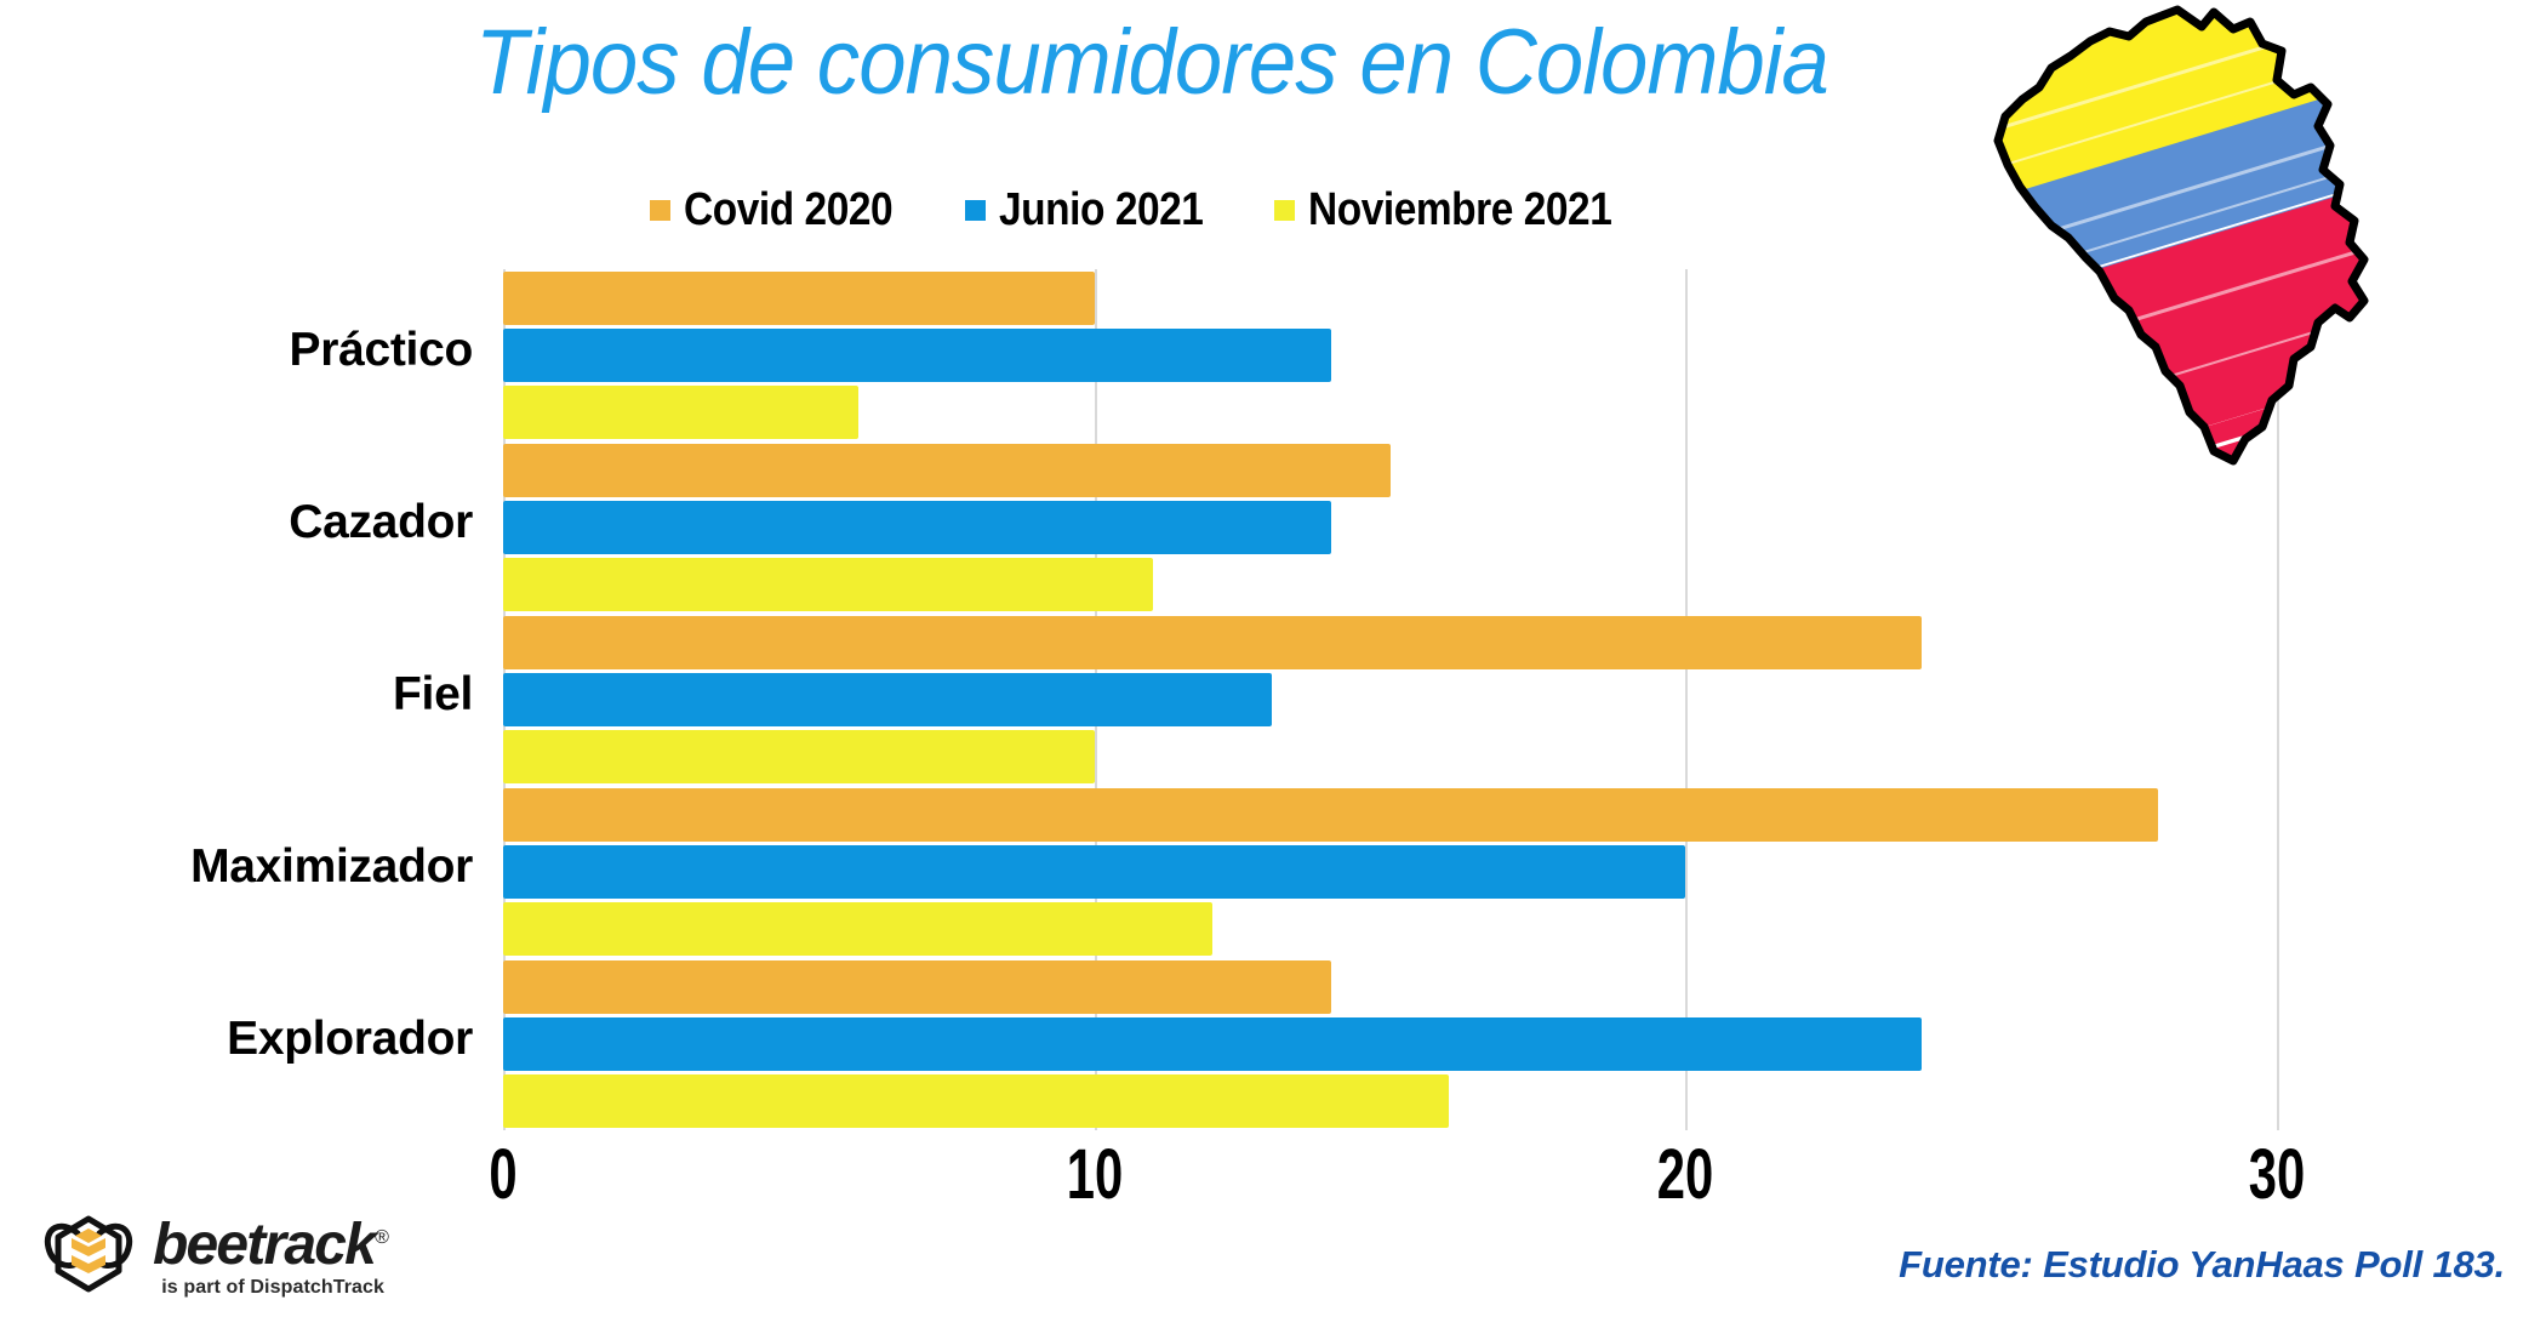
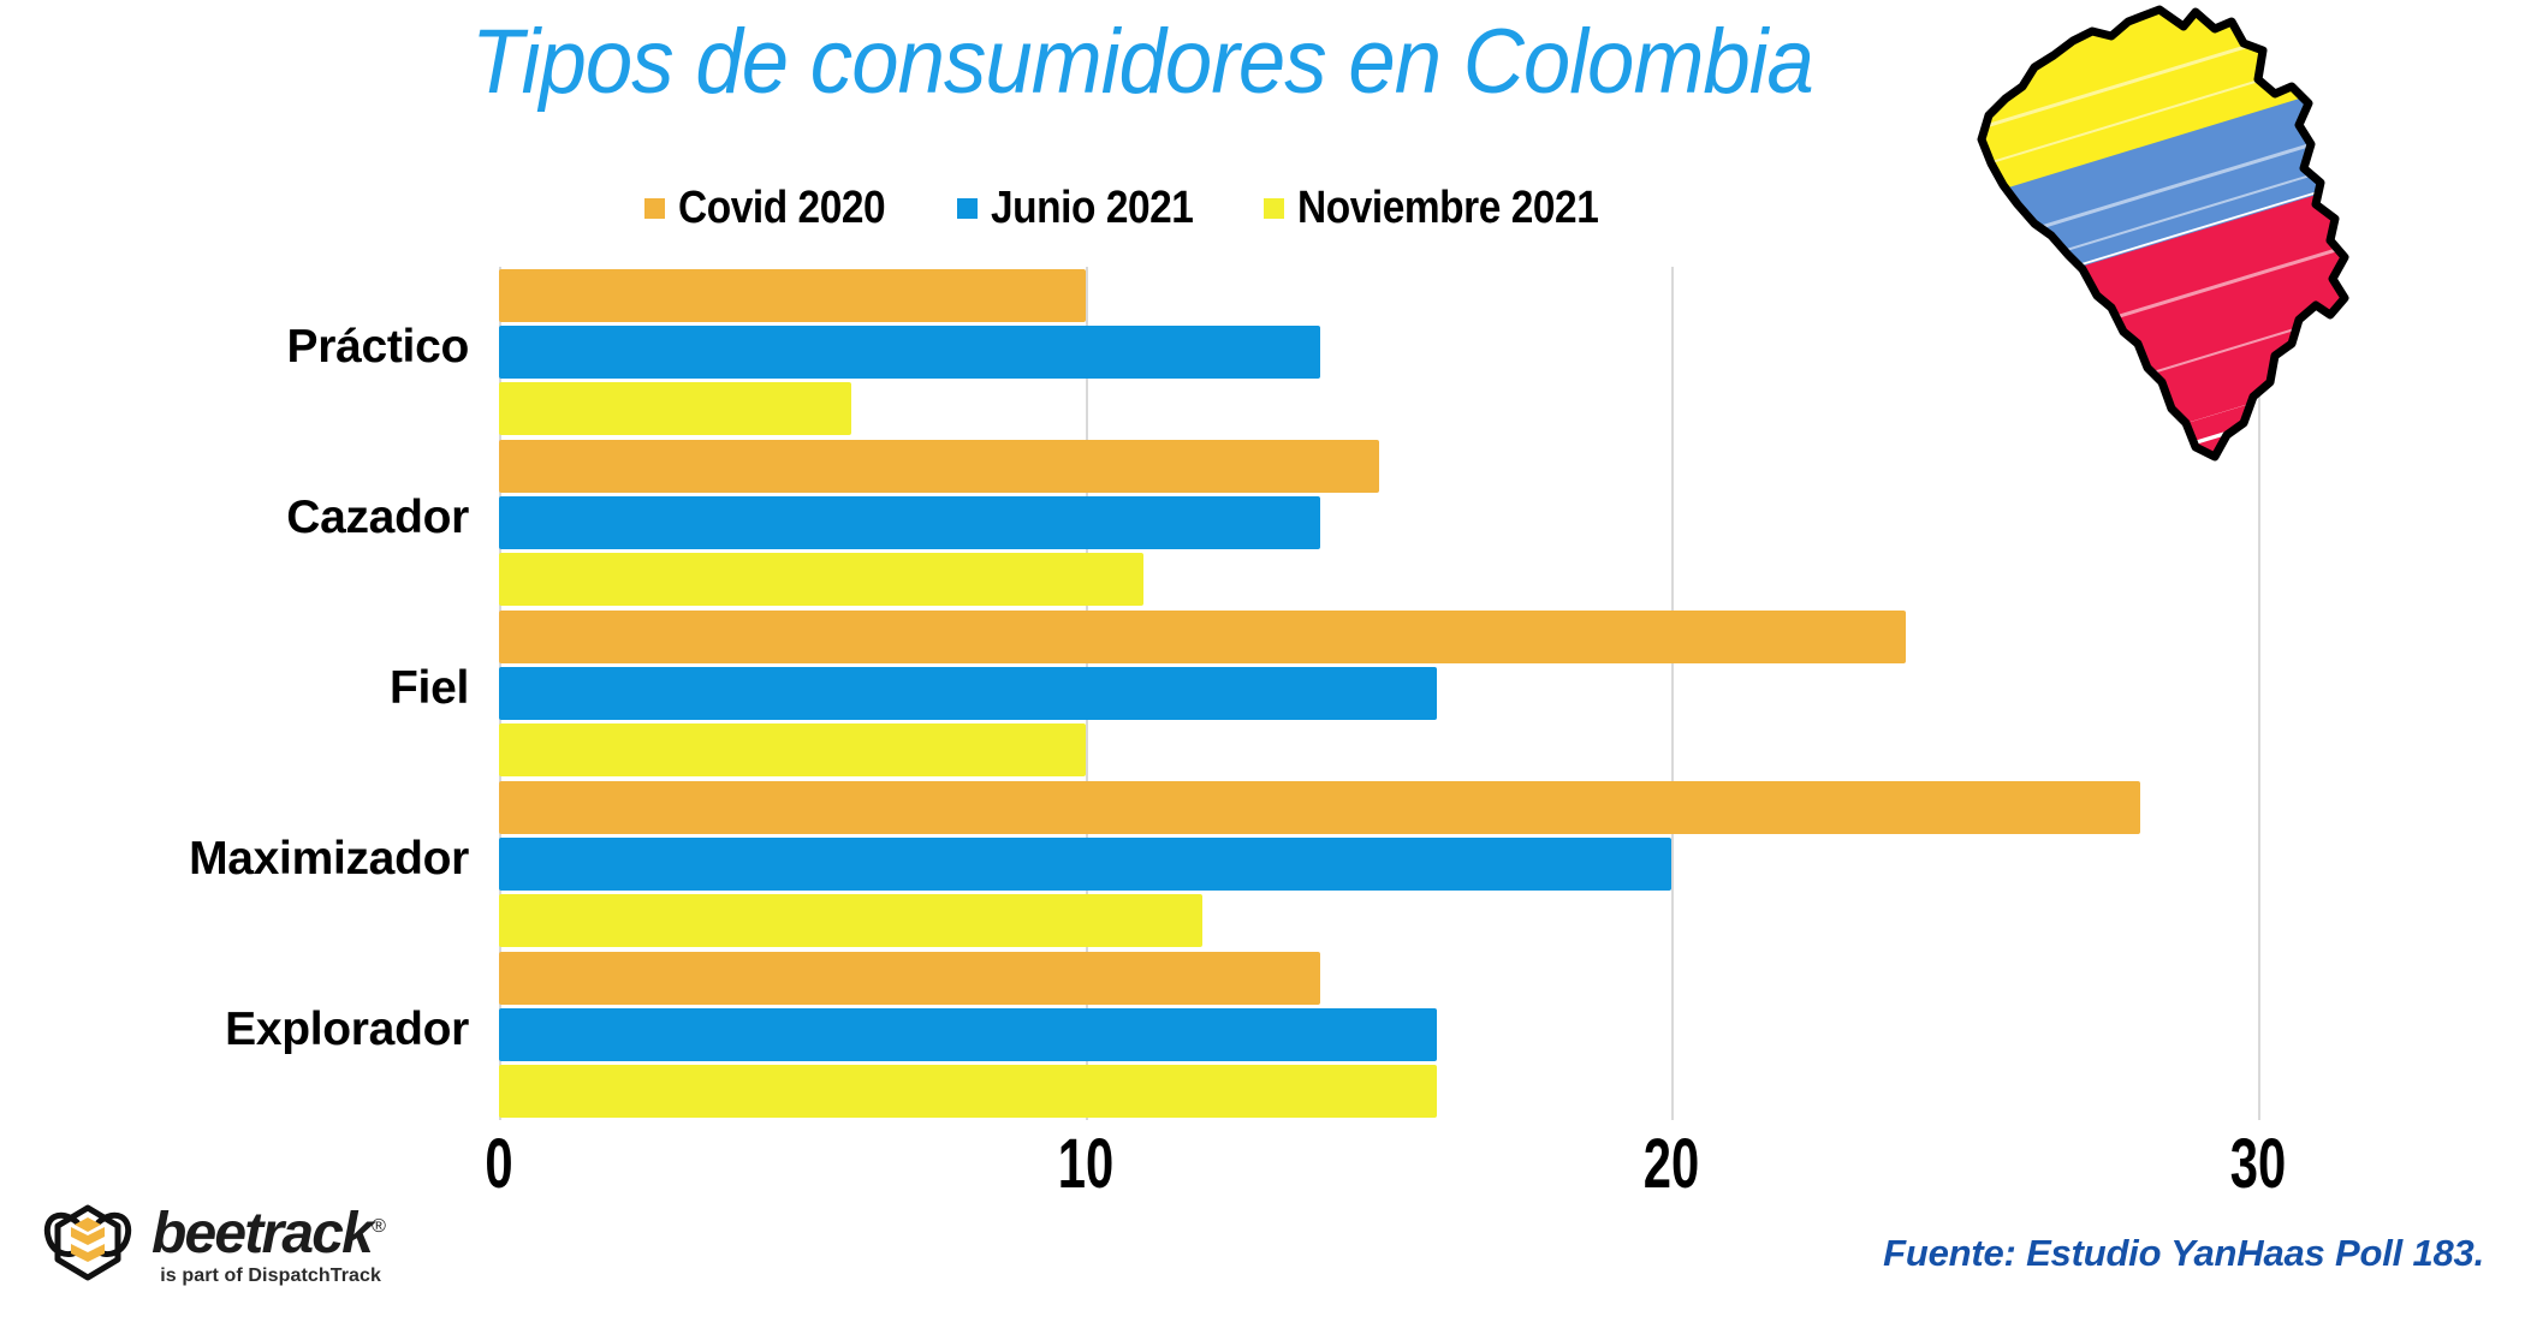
Junio 2021/Fiel: 13 -> 16
Junio 2021/Explorador: 24 -> 16
